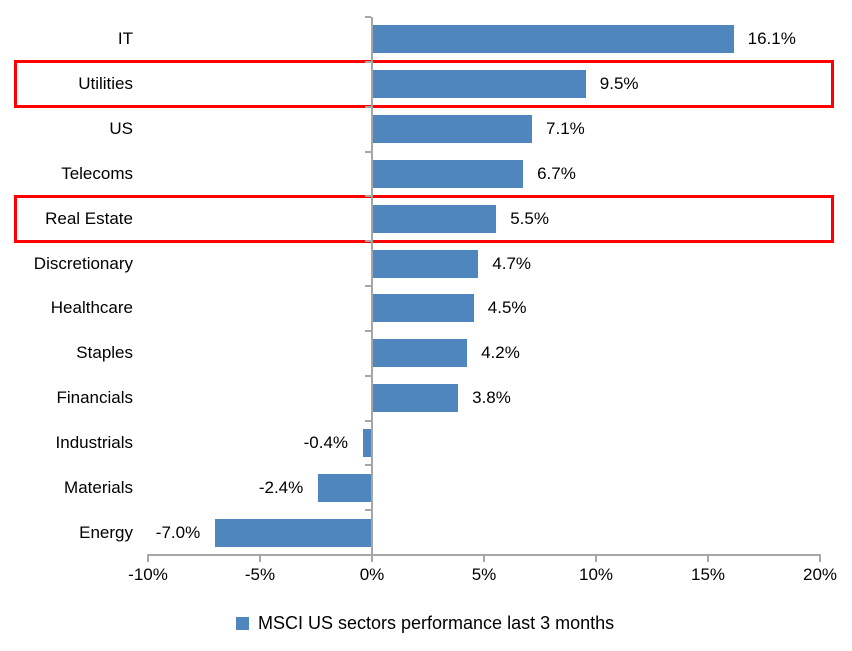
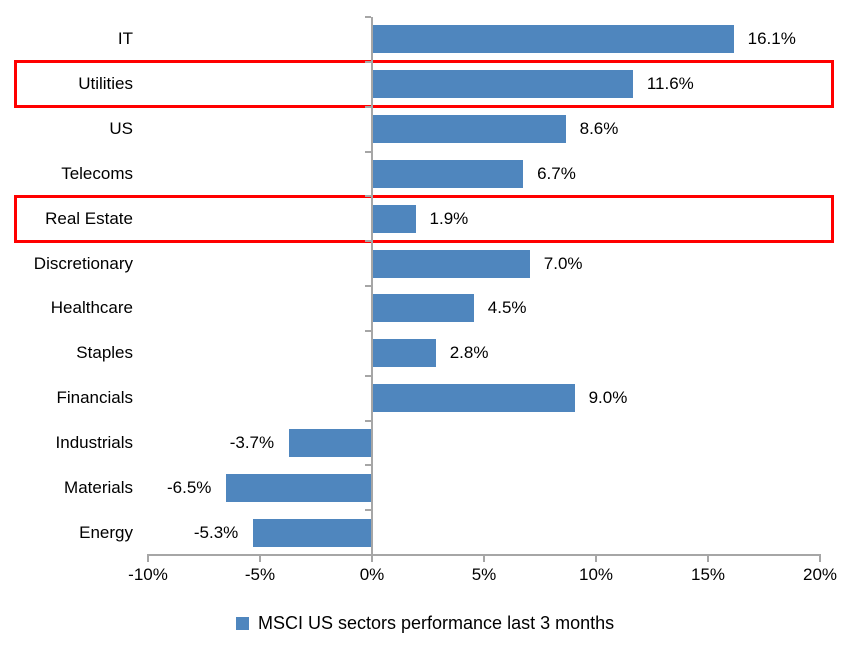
Utilities: 9.5% -> 11.6%
US: 7.1% -> 8.6%
Real Estate: 5.5% -> 1.9%
Discretionary: 4.7% -> 7.0%
Staples: 4.2% -> 2.8%
Financials: 3.8% -> 9.0%
Industrials: -0.4% -> -3.7%
Materials: -2.4% -> -6.5%
Energy: -7.0% -> -5.3%
